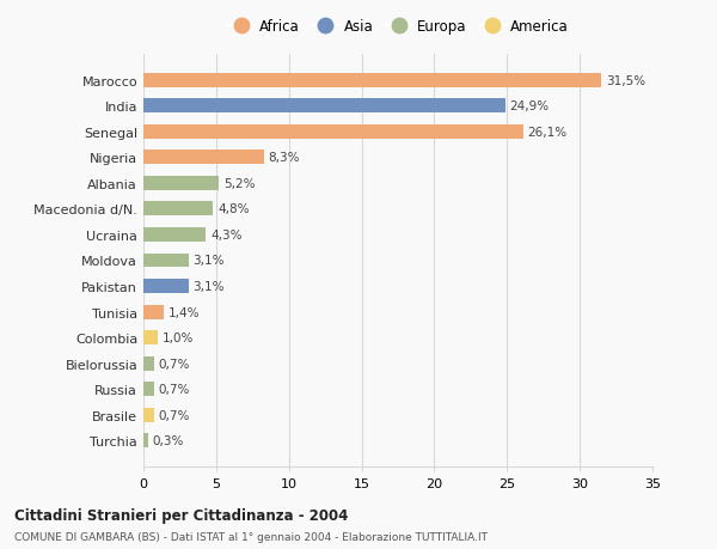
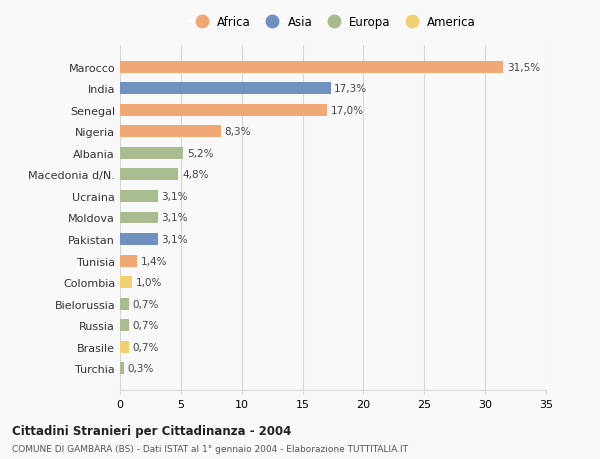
India: 24,9% -> 17,3%
Senegal: 26,1% -> 17,0%
Ucraina: 4,3% -> 3,1%
